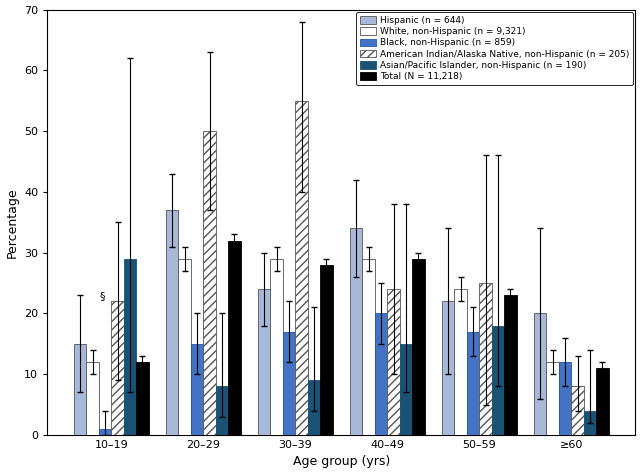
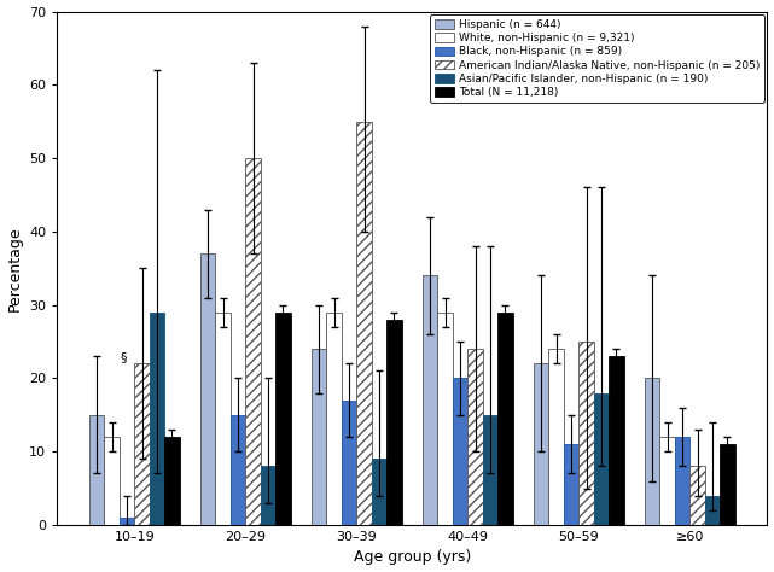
Total (N = 11,218)/20–29: 32 -> 29
Black, non-Hispanic (n = 859)/50–59: 17 -> 11
